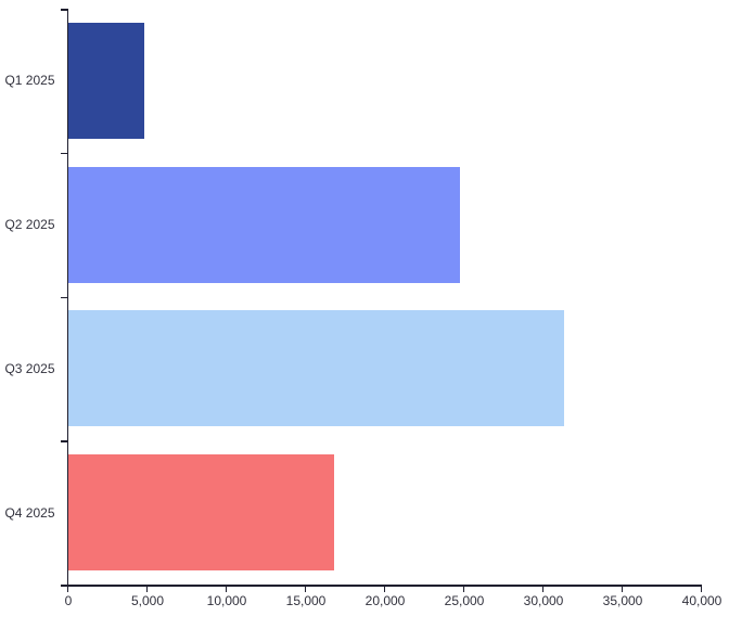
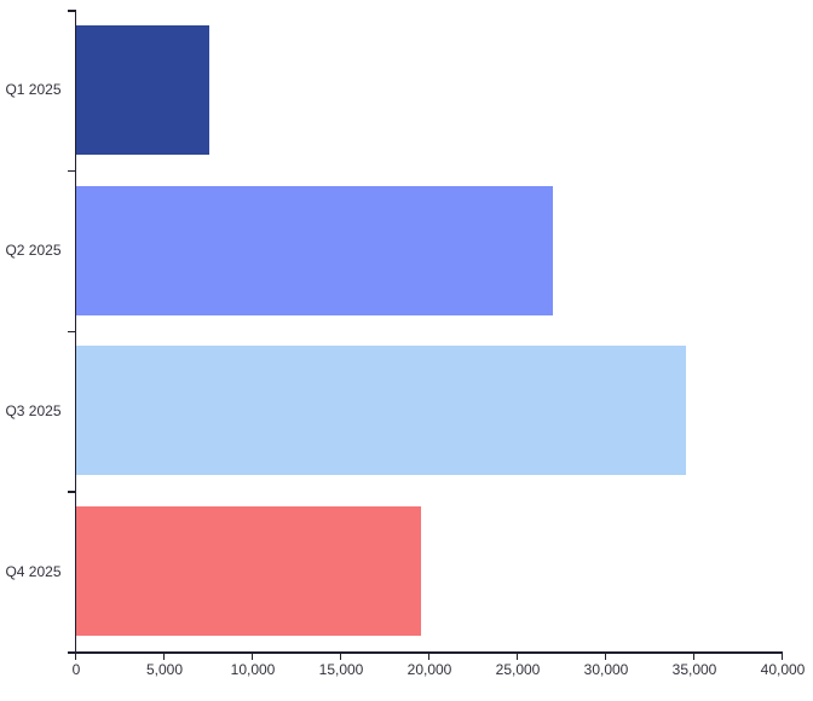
Q1 2025: 4800 -> 7500
Q2 2025: 24700 -> 27000
Q3 2025: 31300 -> 34500
Q4 2025: 16800 -> 19500
